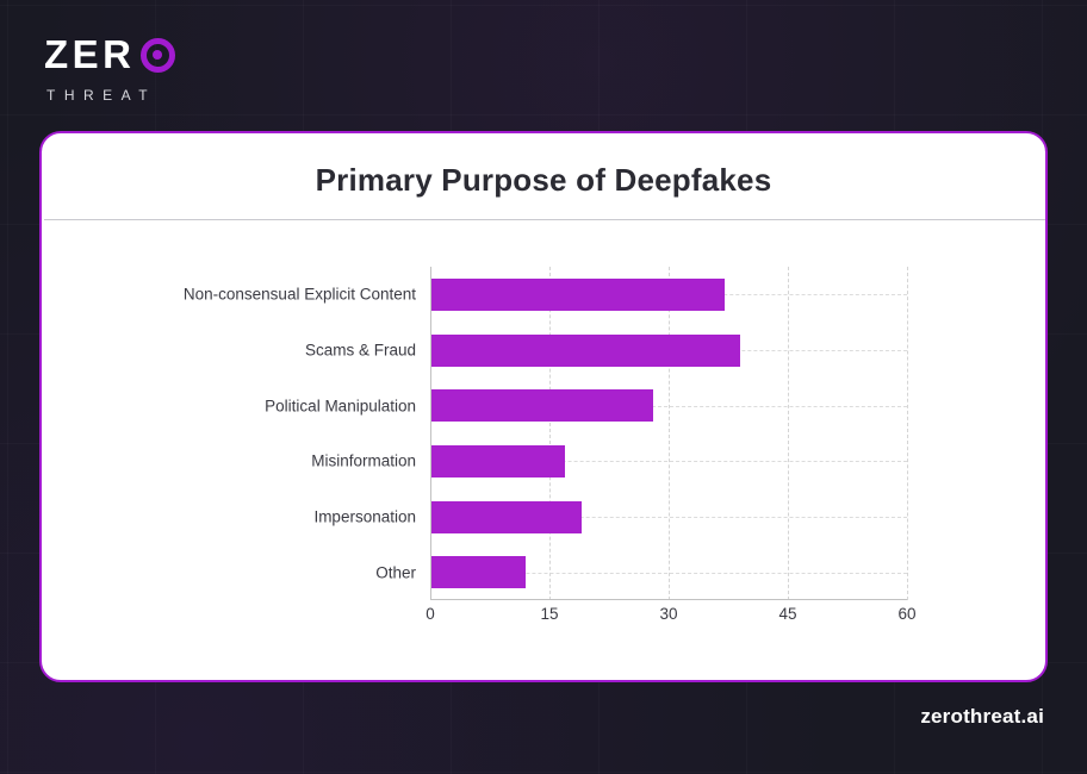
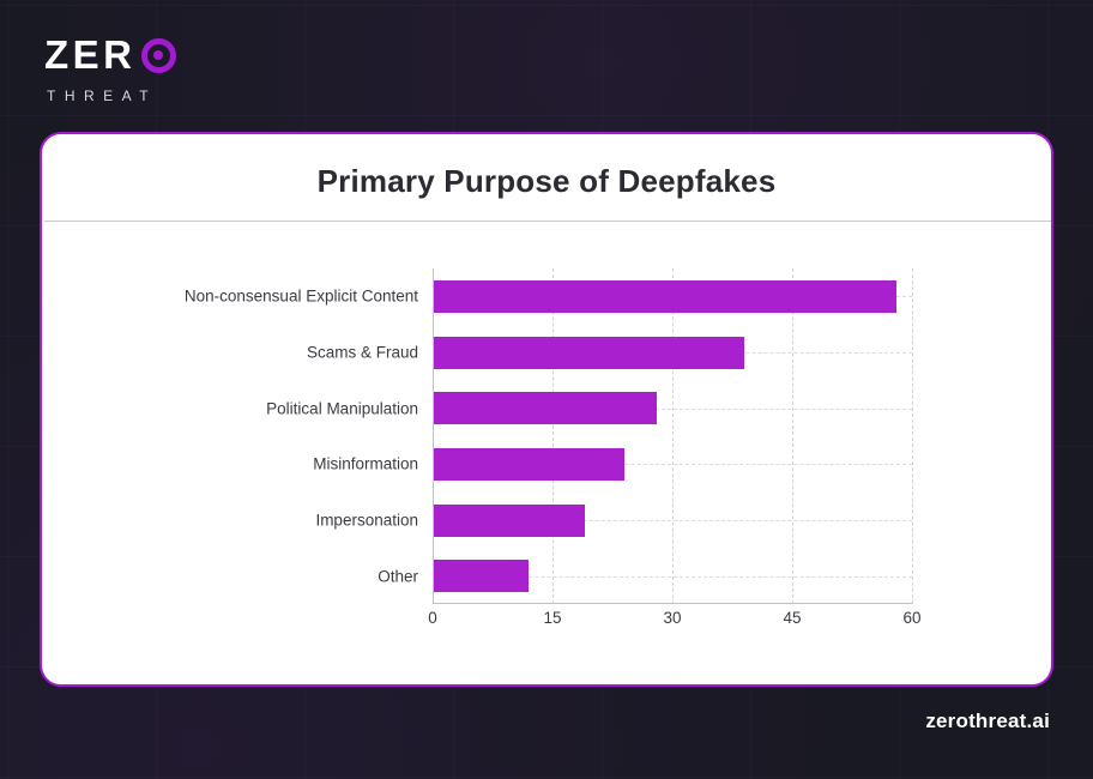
Non-consensual Explicit Content: 37 -> 58
Misinformation: 17 -> 24
